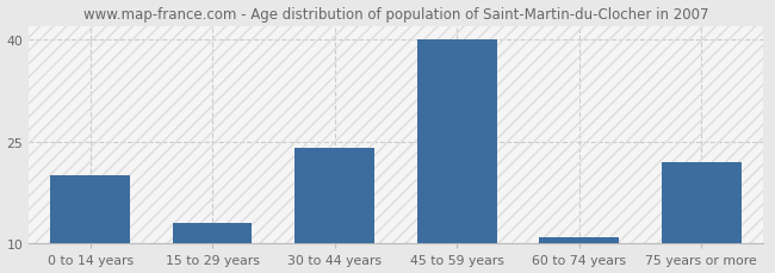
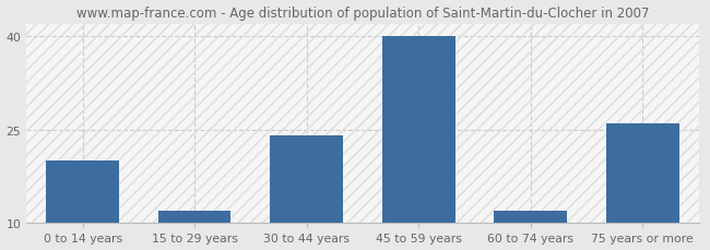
15 to 29 years: 13 -> 12
60 to 74 years: 11 -> 12
75 years or more: 22 -> 26
